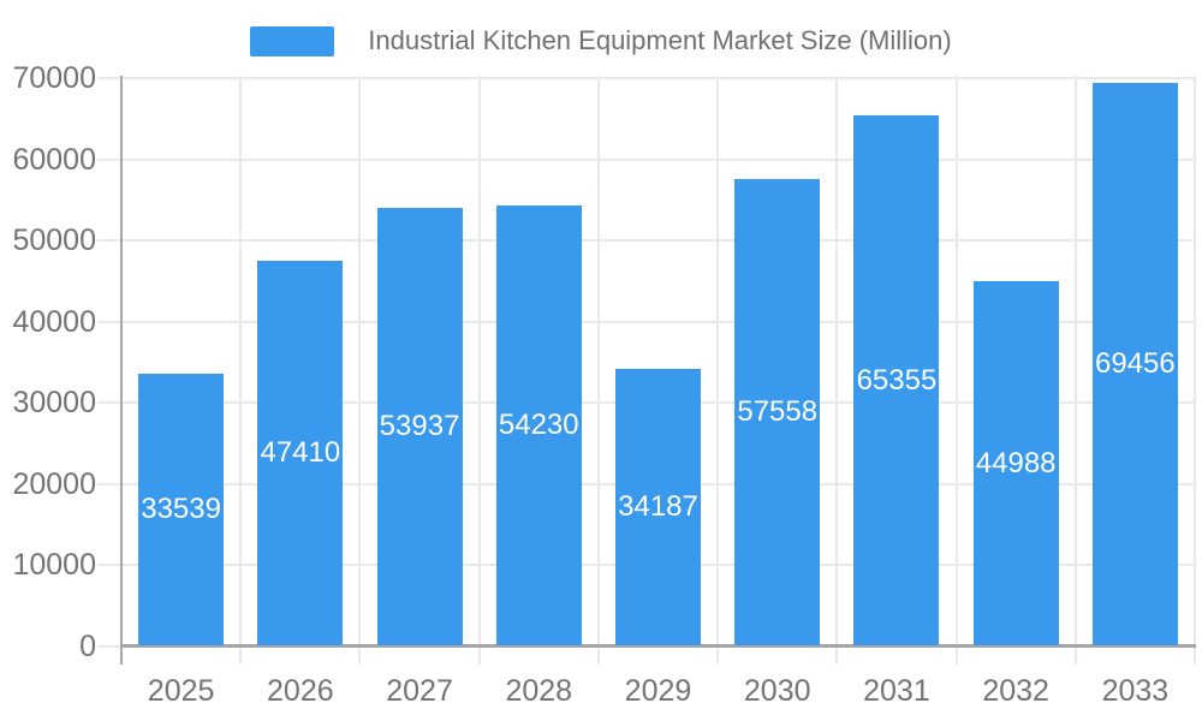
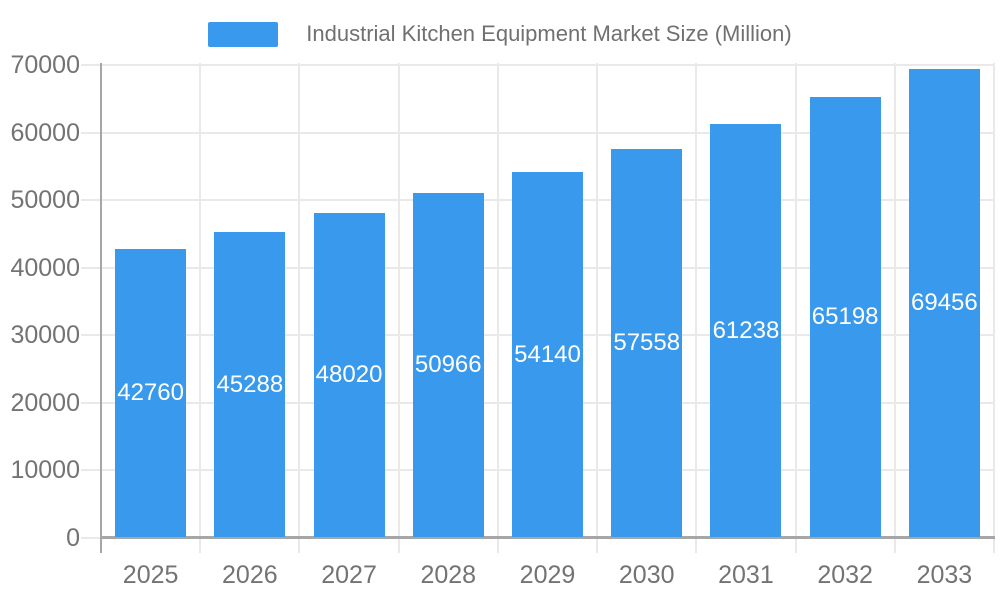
2025: 33539 -> 42760
2026: 47410 -> 45288
2027: 53937 -> 48020
2028: 54230 -> 50966
2029: 34187 -> 54140
2031: 65355 -> 61238
2032: 44988 -> 65198
